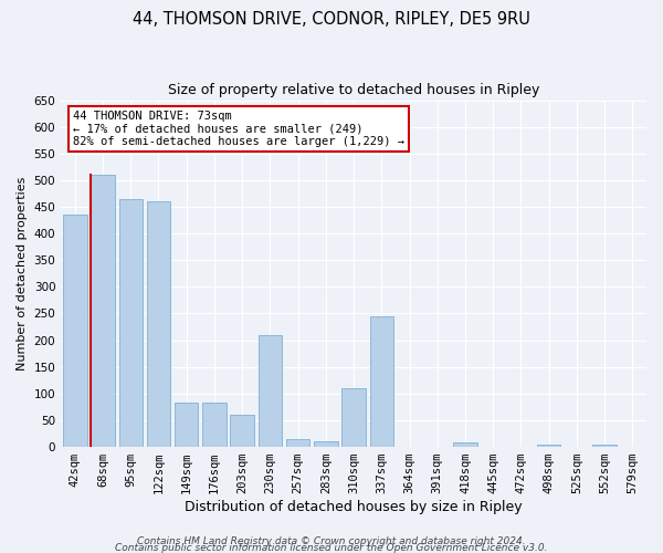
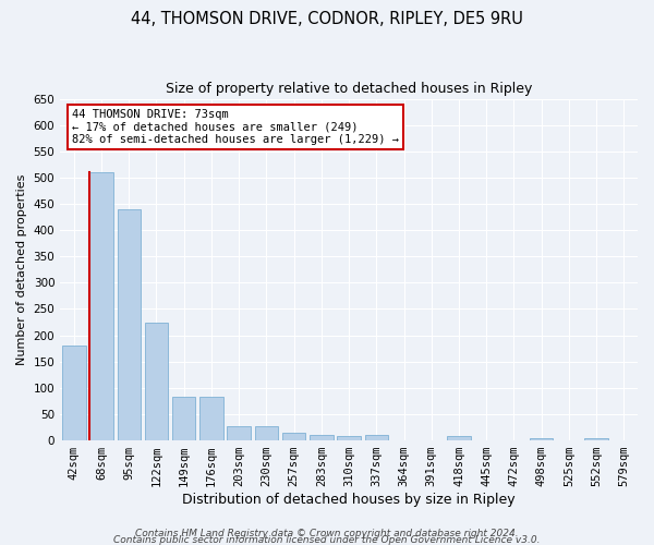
42sqm: 435 -> 180
95sqm: 465 -> 440
122sqm: 460 -> 225
203sqm: 60 -> 28
230sqm: 210 -> 28
310sqm: 110 -> 8
337sqm: 245 -> 10
